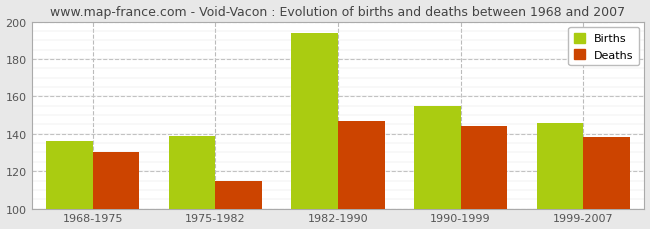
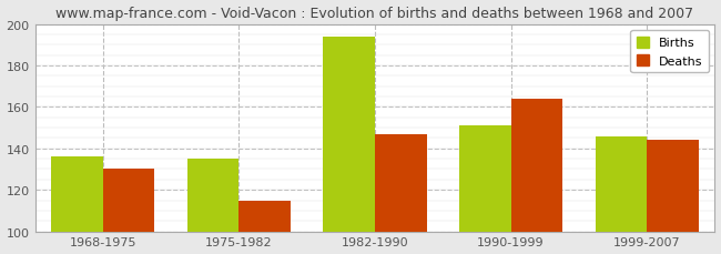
Births/1975-1982: 139 -> 135
Births/1990-1999: 155 -> 151
Deaths/1990-1999: 144 -> 164
Deaths/1999-2007: 138 -> 144
